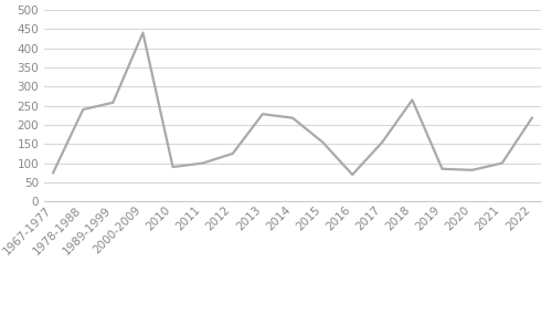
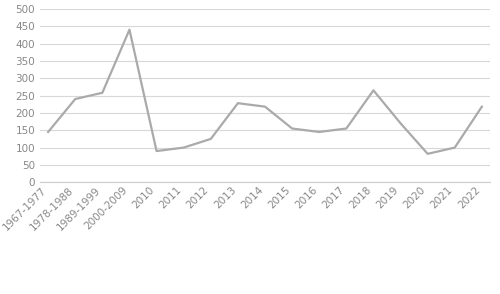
1967-1977: 75 -> 145
2016: 70 -> 145
2019: 85 -> 170
